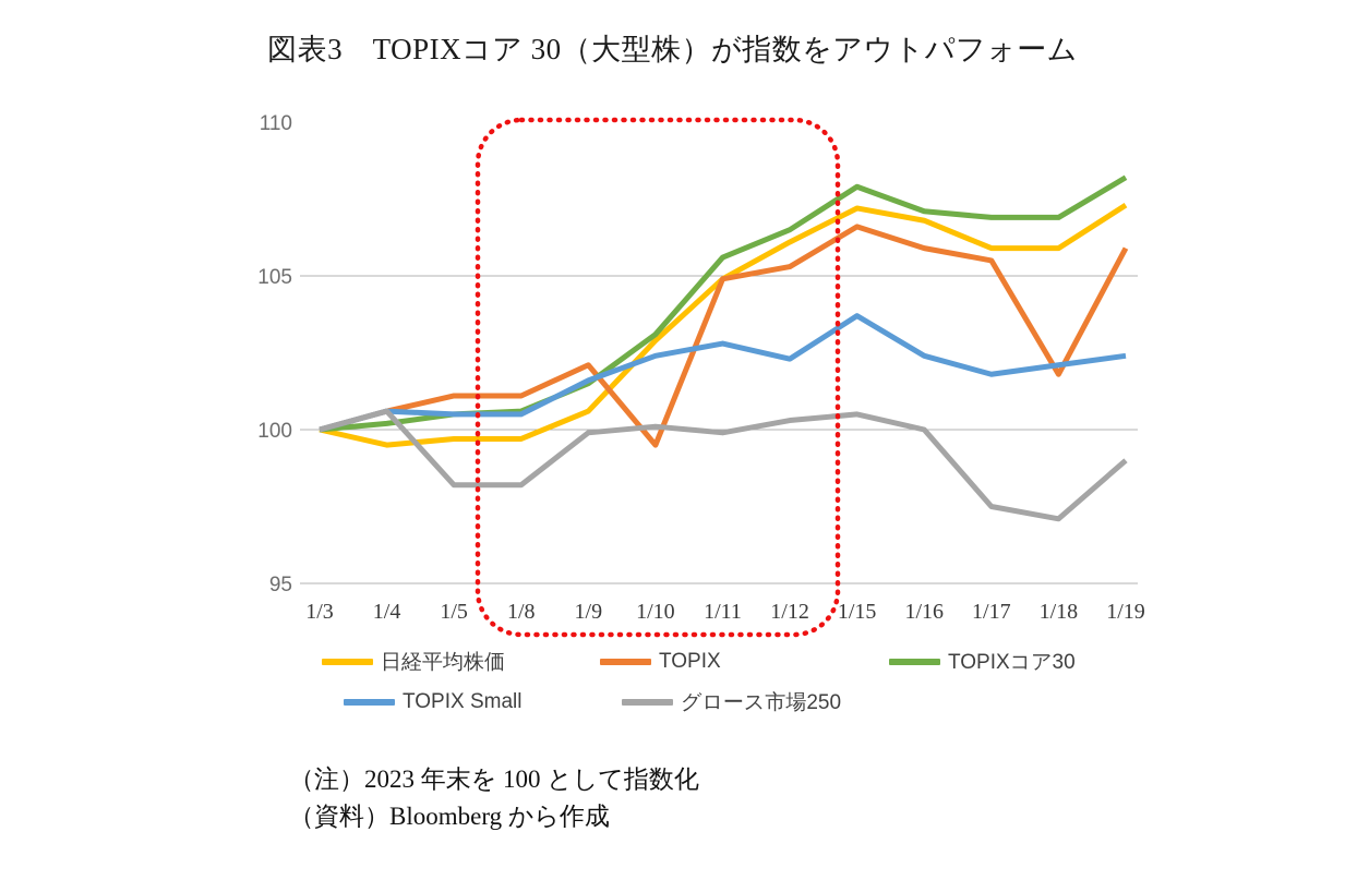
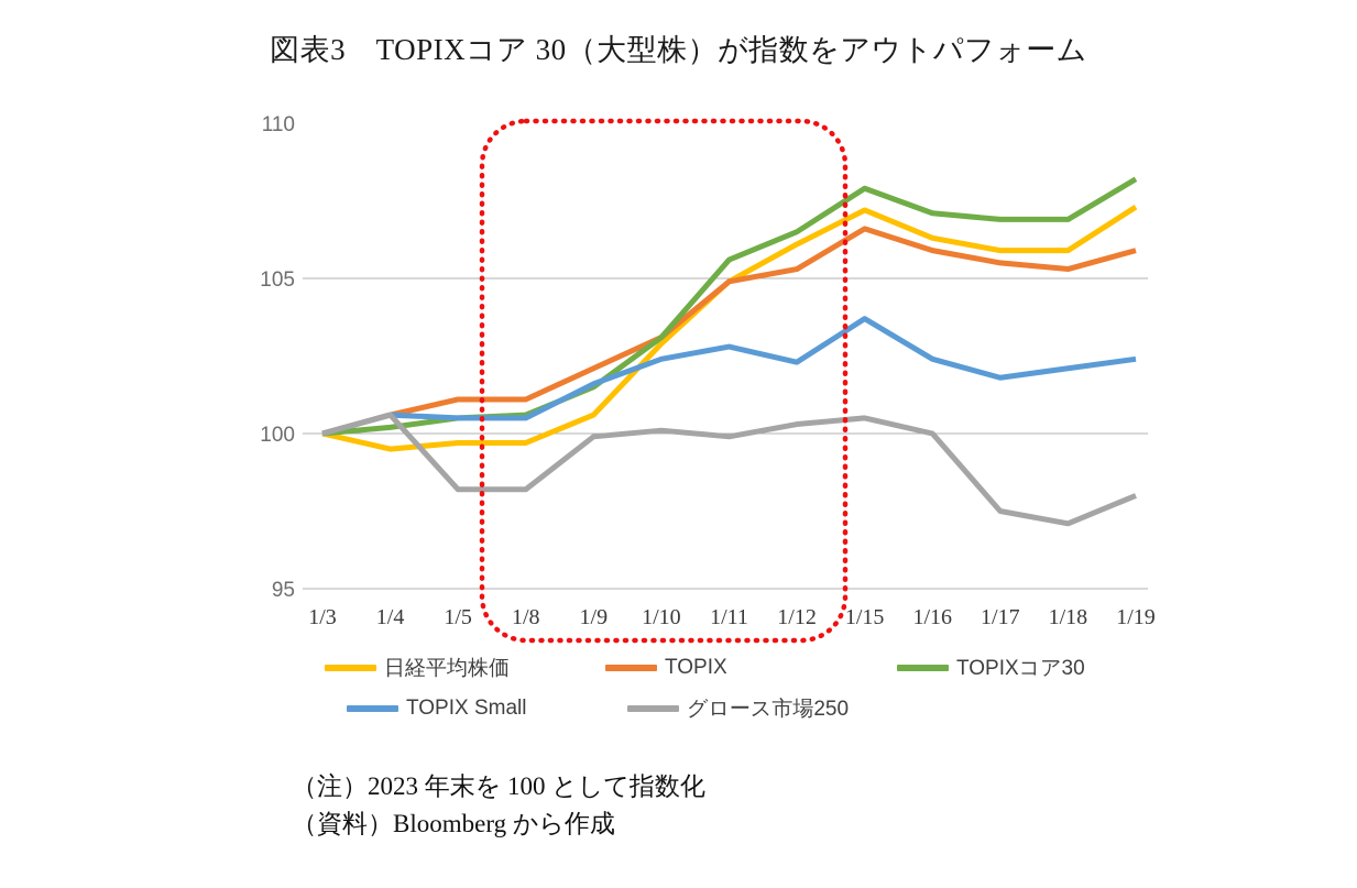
TOPIX/1/10: 99.5 -> 103.1
日経平均株価/1/16: 106.8 -> 106.3
TOPIX/1/18: 101.8 -> 105.3
グロース市場250/1/19: 99.0 -> 98.0
